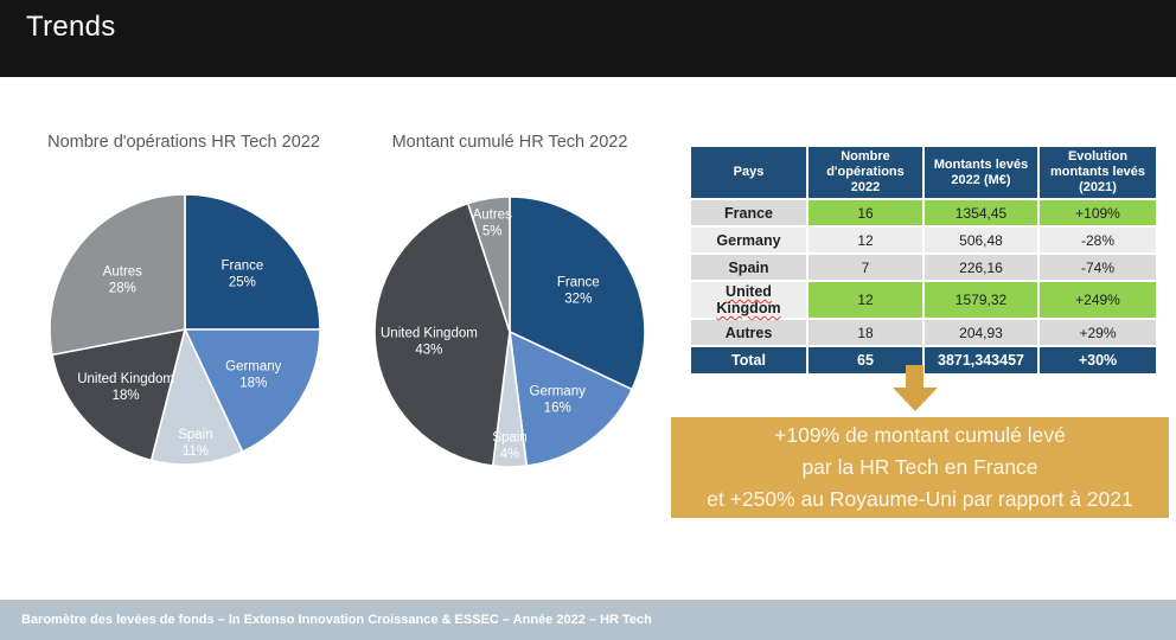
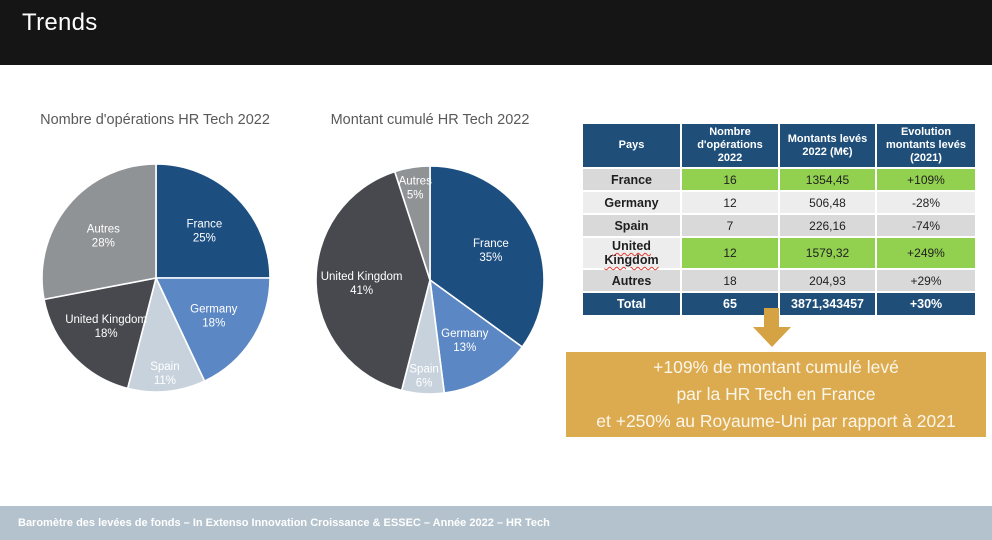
Montant cumulé HR Tech 2022/France: 32% -> 35%
Montant cumulé HR Tech 2022/Germany: 16% -> 13%
Montant cumulé HR Tech 2022/Spain: 4% -> 6%
Montant cumulé HR Tech 2022/United Kingdom: 43% -> 41%
